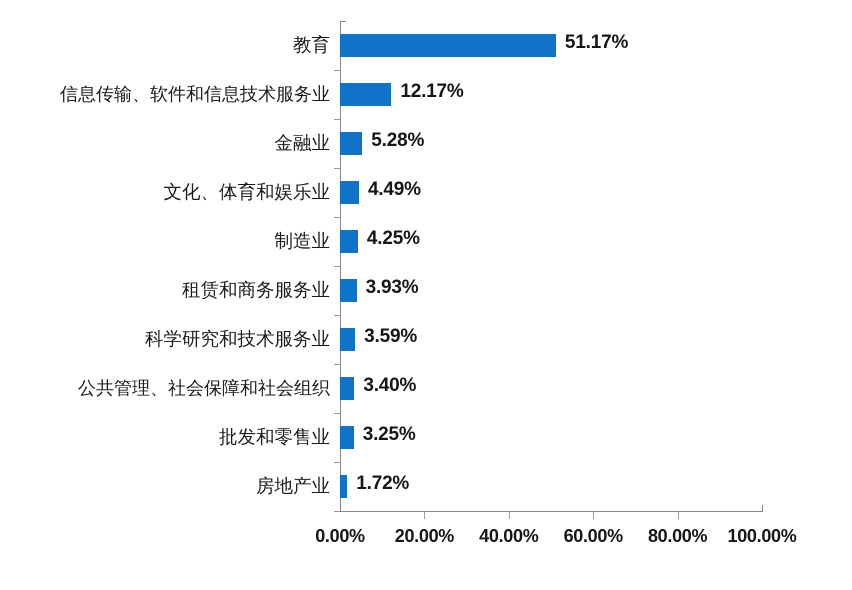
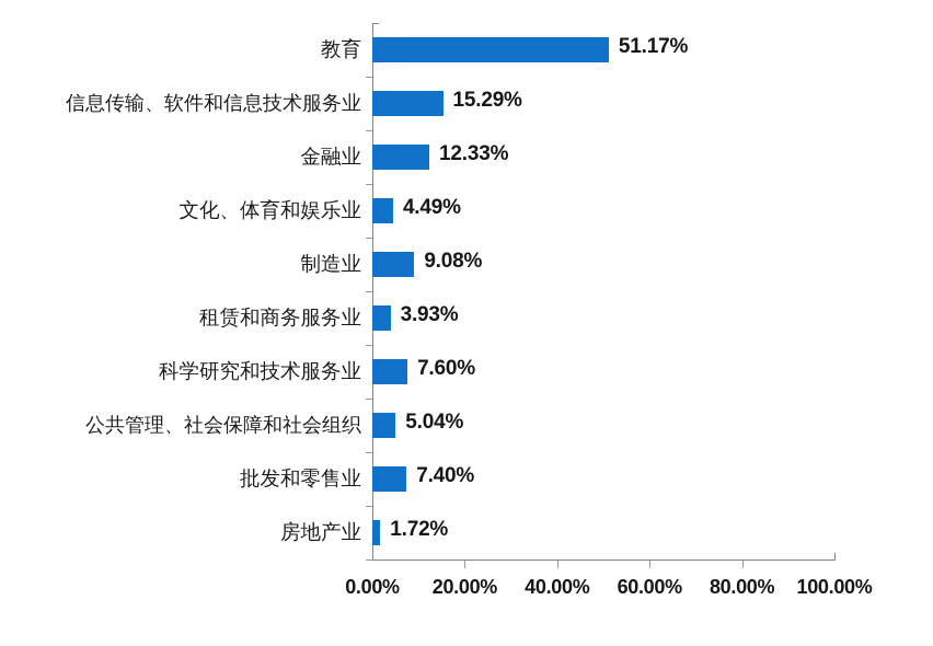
信息传输、软件和信息技术服务业: 12.17% -> 15.29%
金融业: 5.28% -> 12.33%
制造业: 4.25% -> 9.08%
科学研究和技术服务业: 3.59% -> 7.60%
公共管理、社会保障和社会组织: 3.40% -> 5.04%
批发和零售业: 3.25% -> 7.40%
